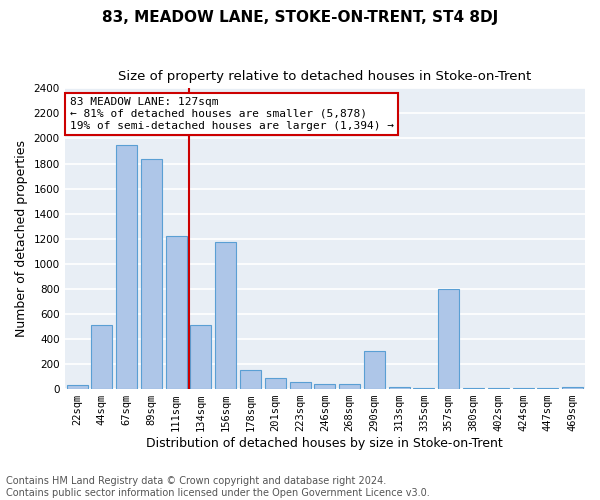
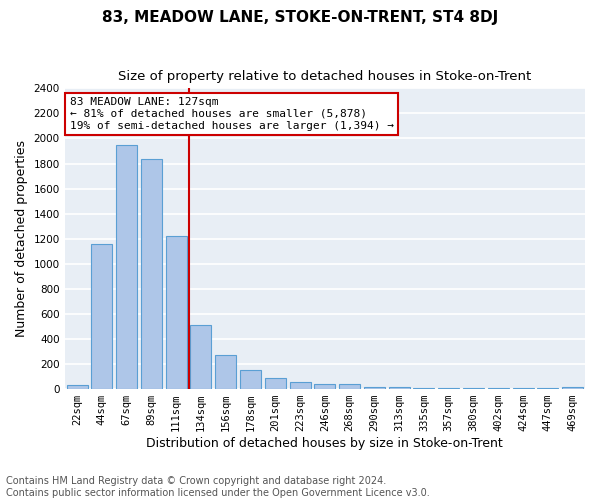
44sqm: 510 -> 1160
156sqm: 1170 -> 270
290sqm: 300 -> 20
357sqm: 800 -> 10
